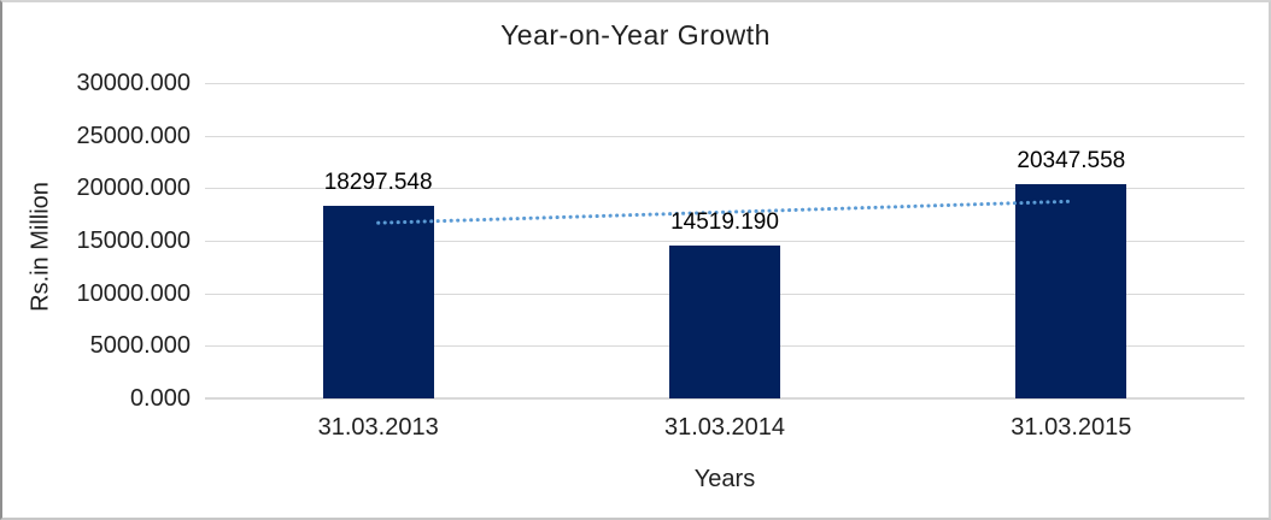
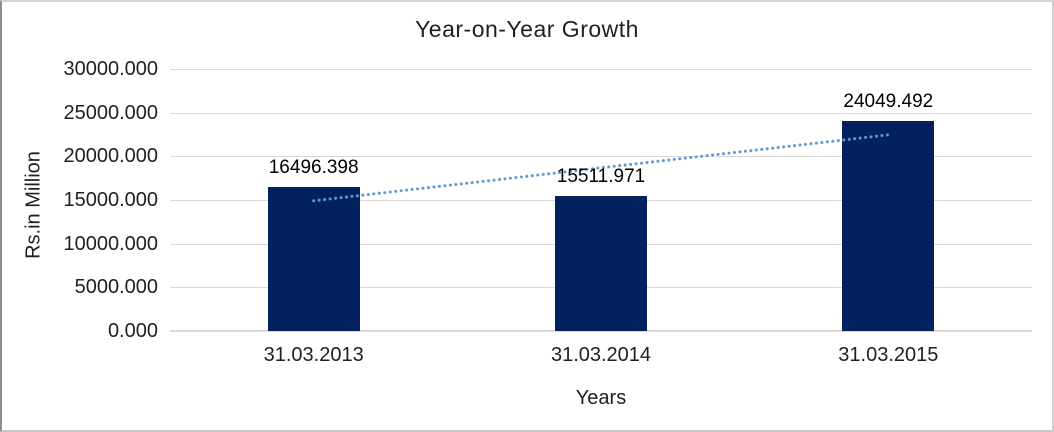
31.03.2013: 18297.548 -> 16496.398
31.03.2014: 14519.190 -> 15511.971
31.03.2015: 20347.558 -> 24049.492
